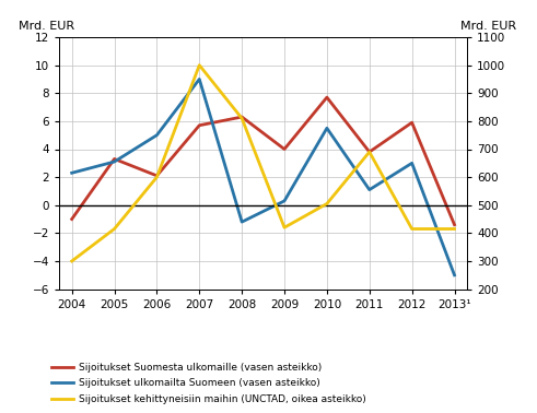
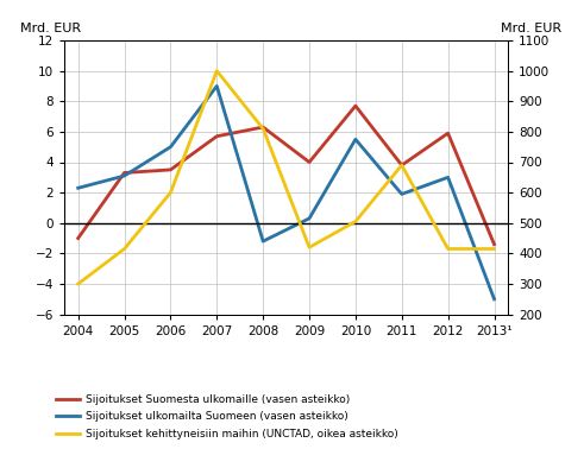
Sijoitukset Suomesta ulkomaille (vasen asteikko)/2006: 2.1 -> 3.5
Sijoitukset ulkomailta Suomeen (vasen asteikko)/2011: 1.1 -> 1.9
